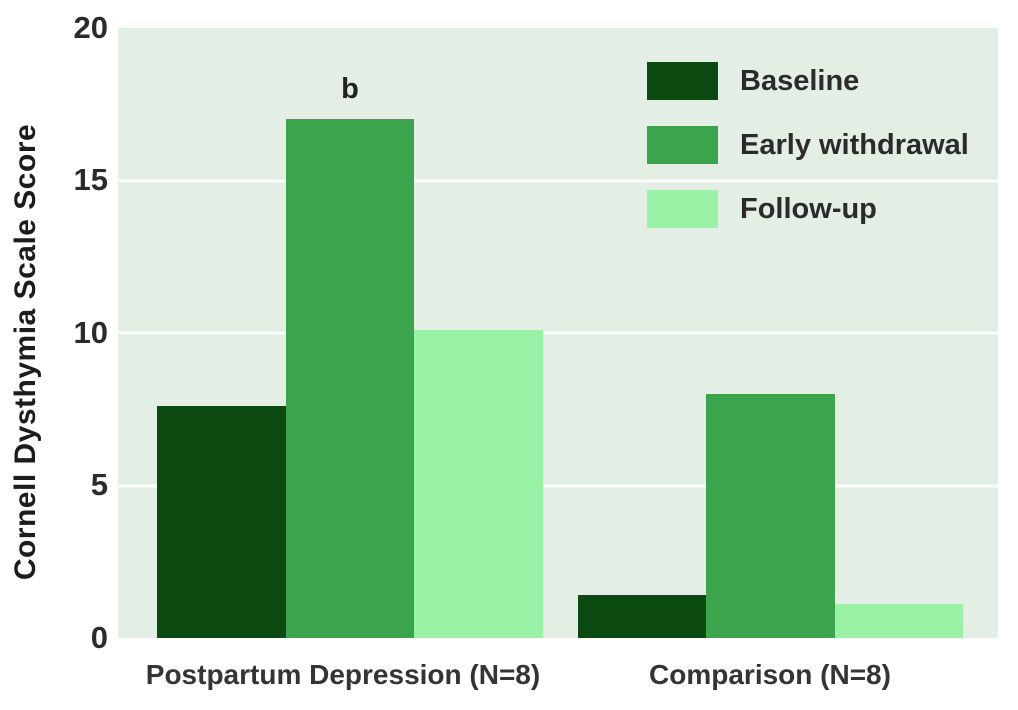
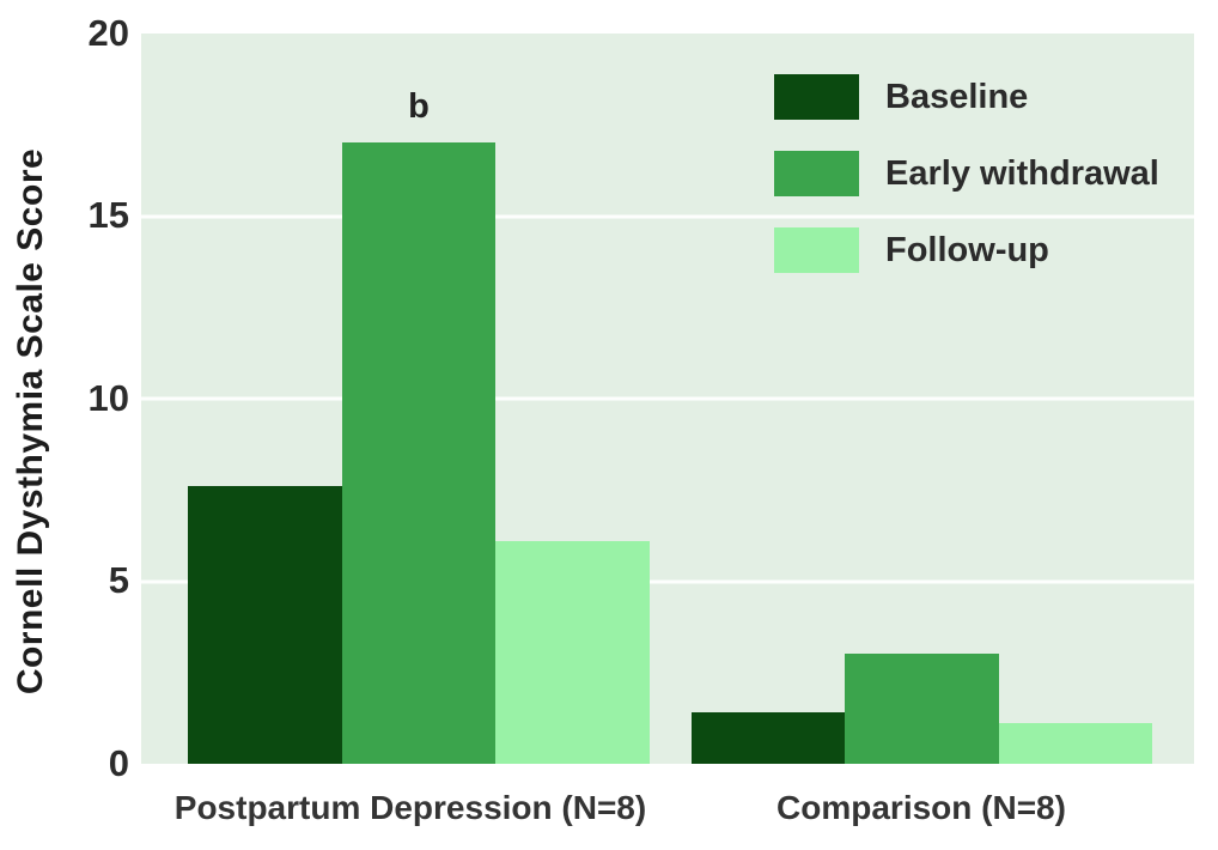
Follow-up/Postpartum Depression (N=8): 10.1 -> 6.1
Early withdrawal/Comparison (N=8): 8 -> 3
